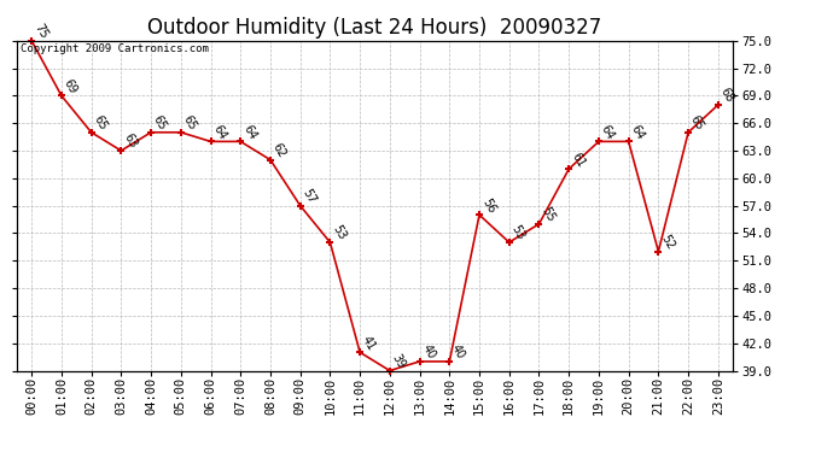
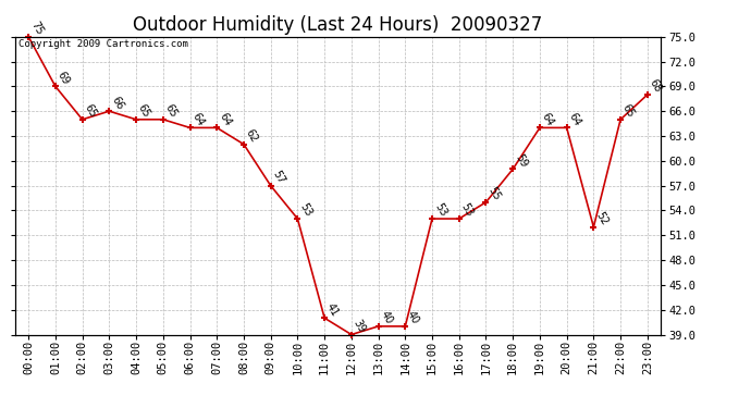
03:00: 63 -> 66
15:00: 56 -> 53
18:00: 61 -> 59
